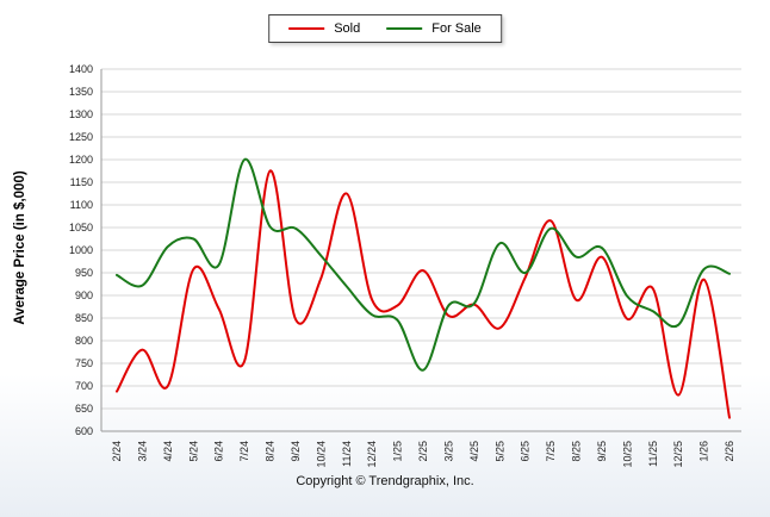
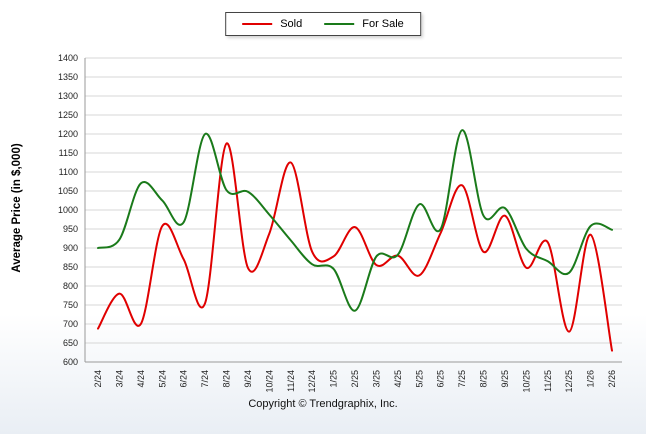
For Sale/2/24: 940 -> 900
For Sale/4/24: 1010 -> 1070
For Sale/7/25: 1050 -> 1210
